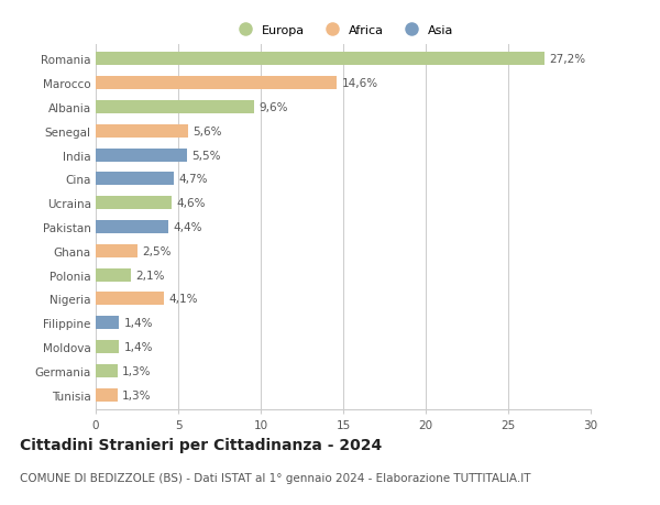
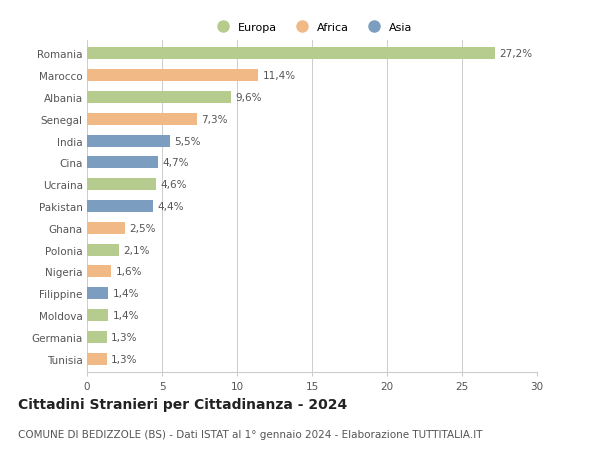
Marocco: 14,6% -> 11,4%
Senegal: 5,6% -> 7,3%
Nigeria: 4,1% -> 1,6%
